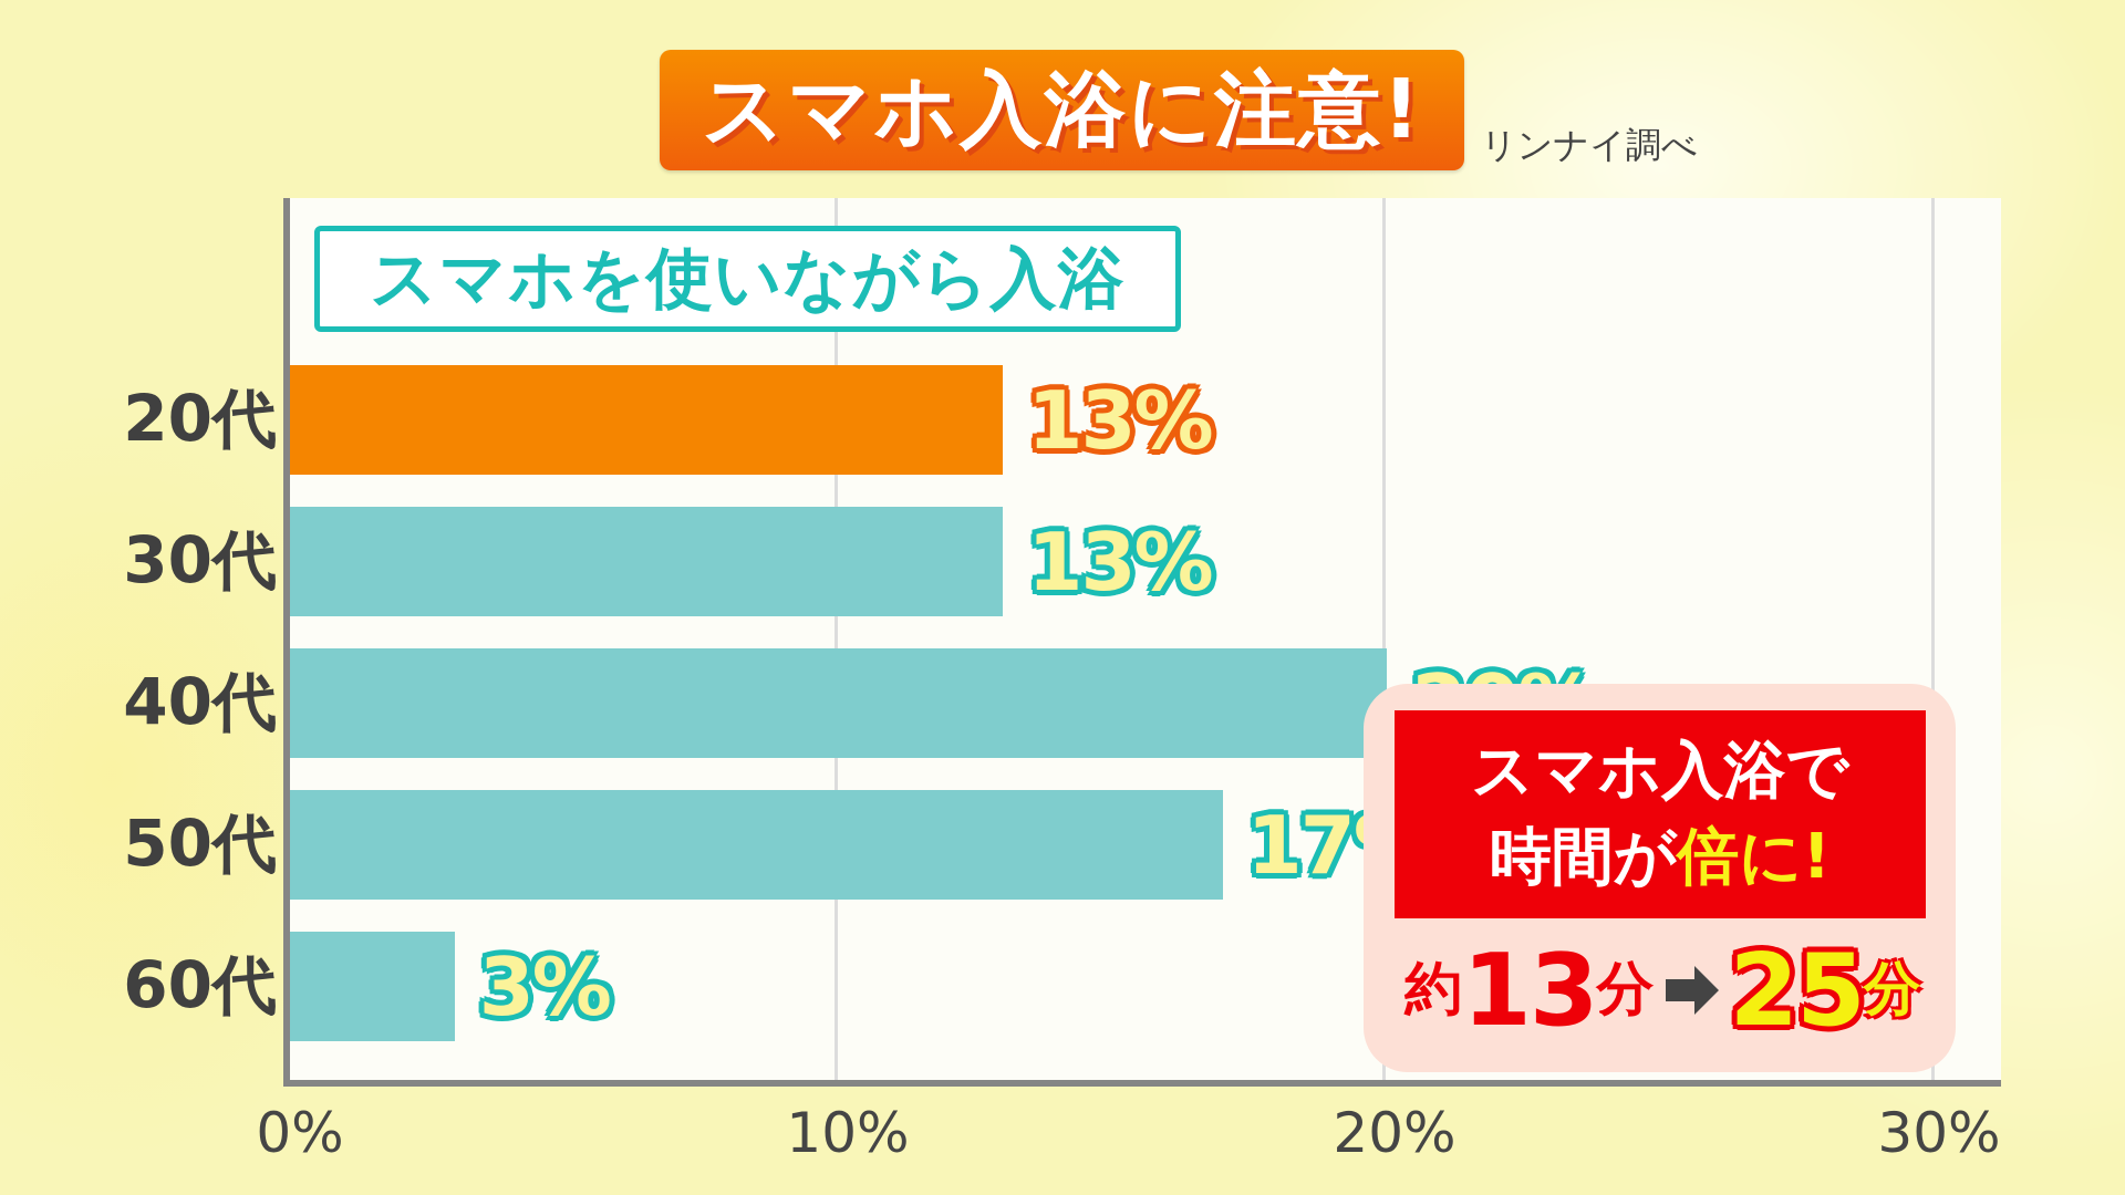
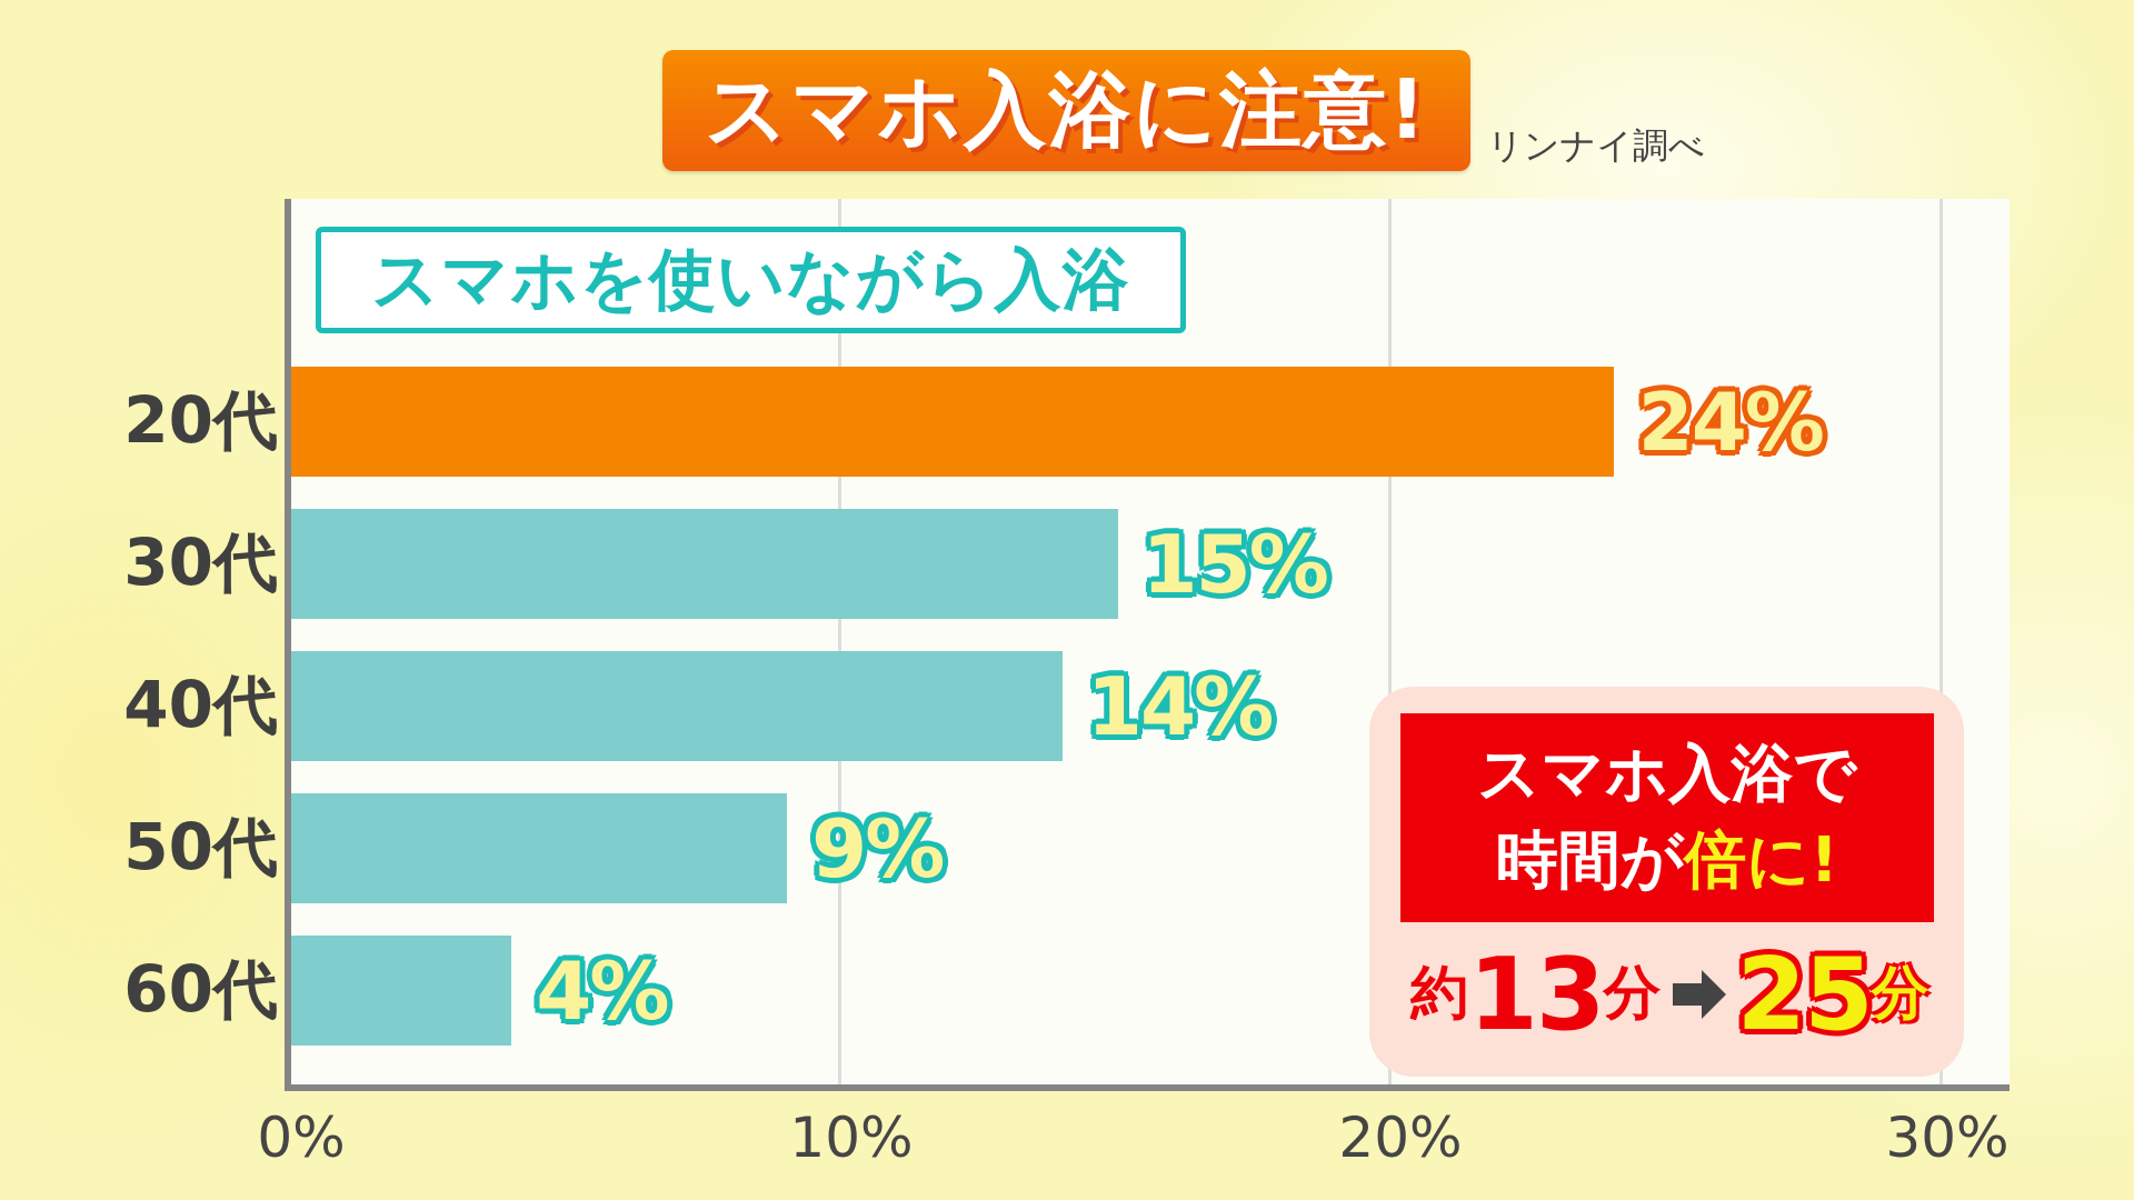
20代: 13% -> 24%
30代: 13% -> 15%
40代: 20% -> 14%
50代: 17% -> 9%
60代: 3% -> 4%
